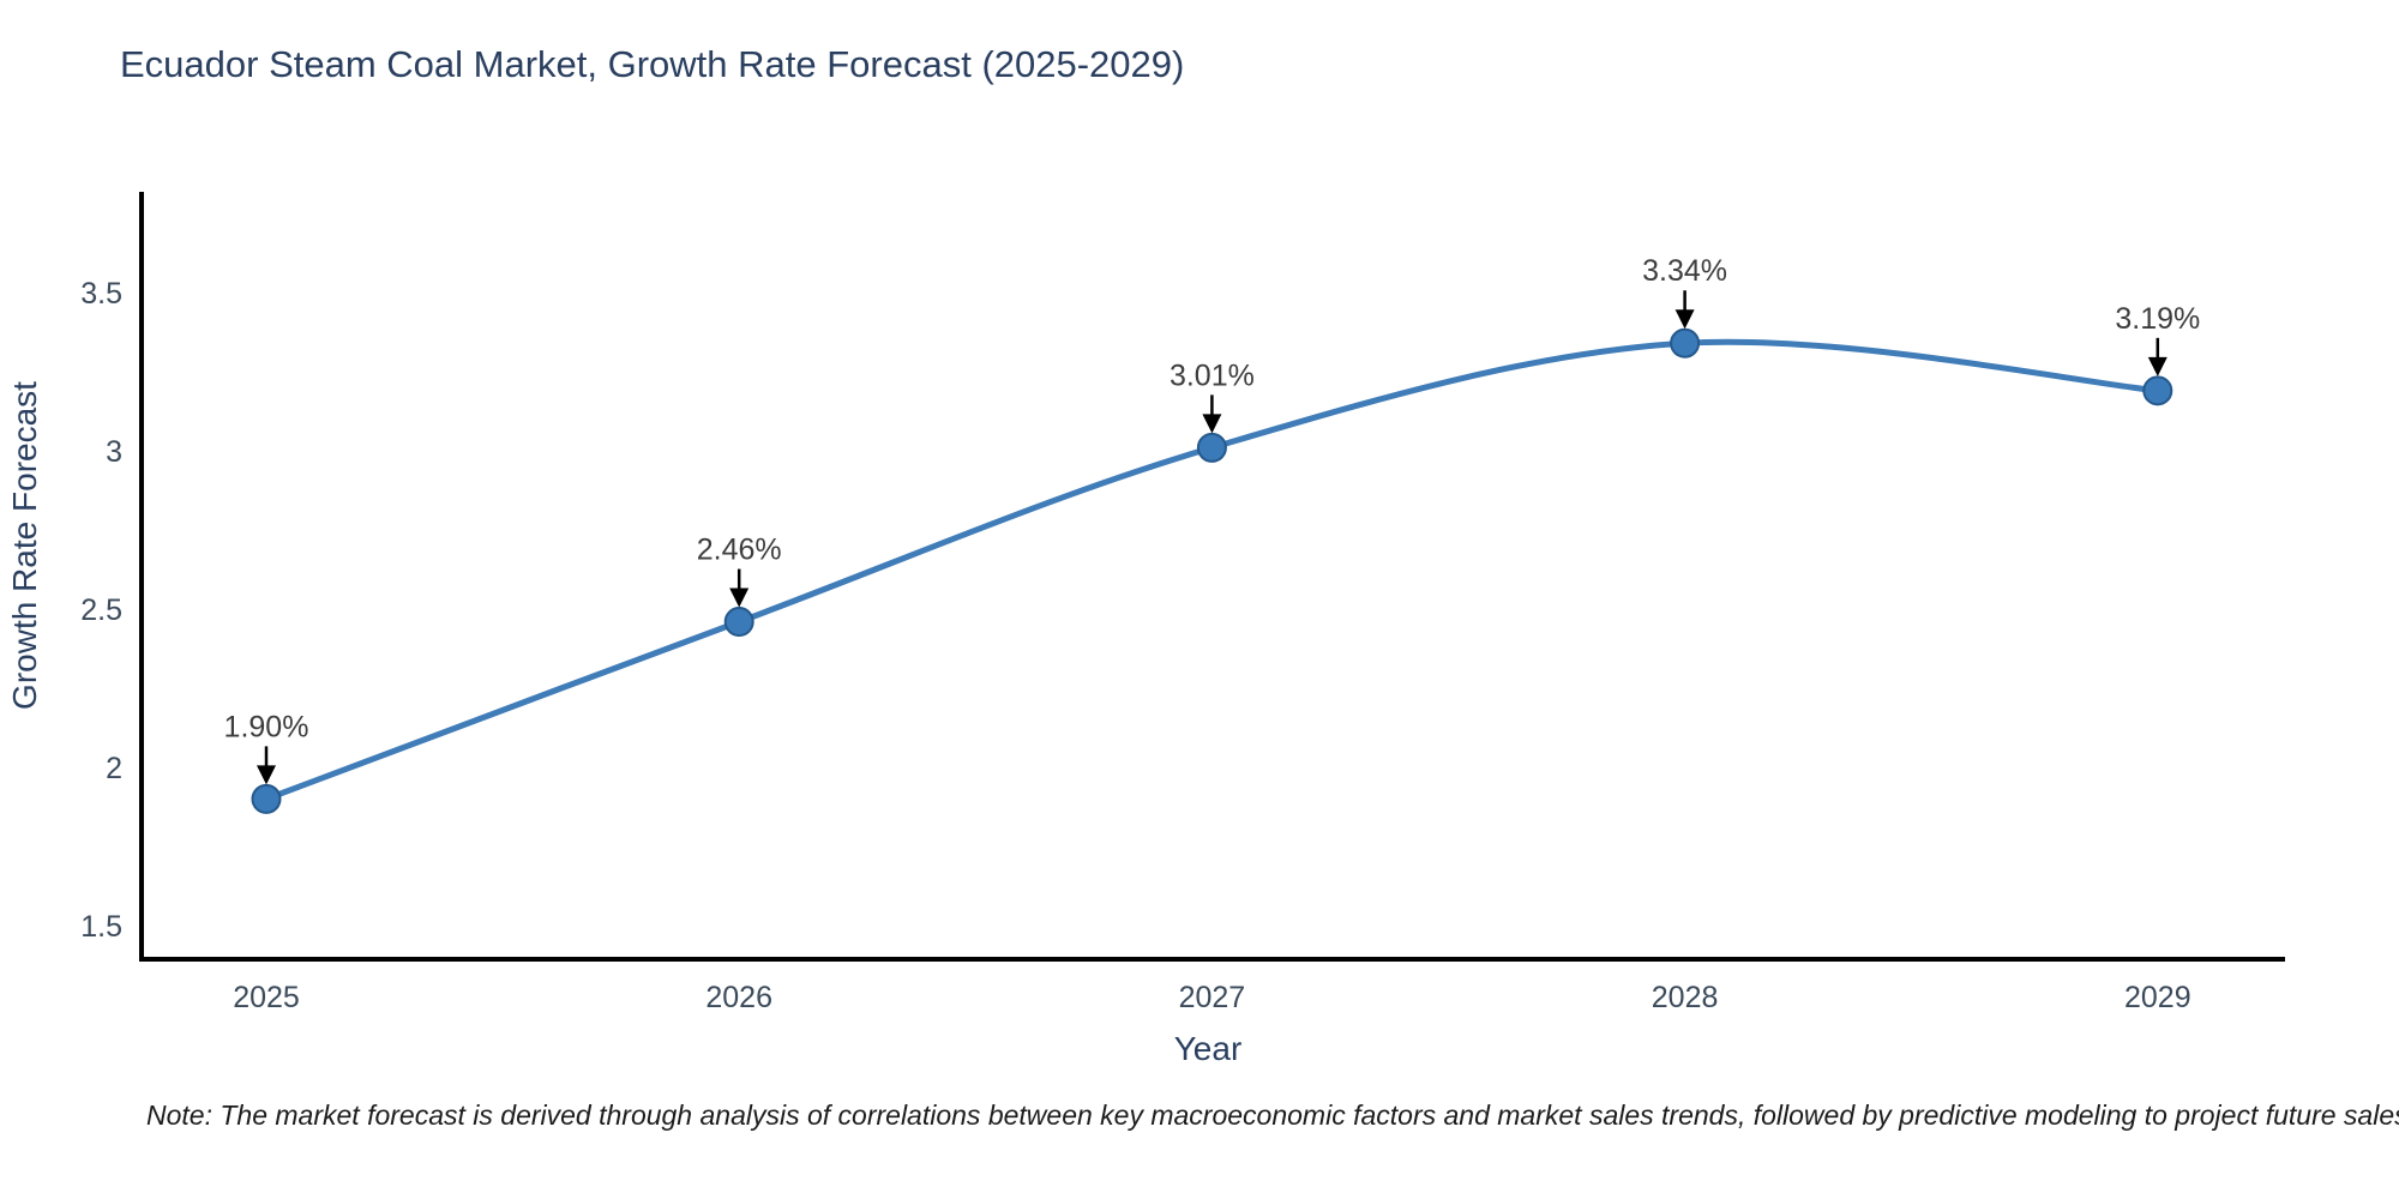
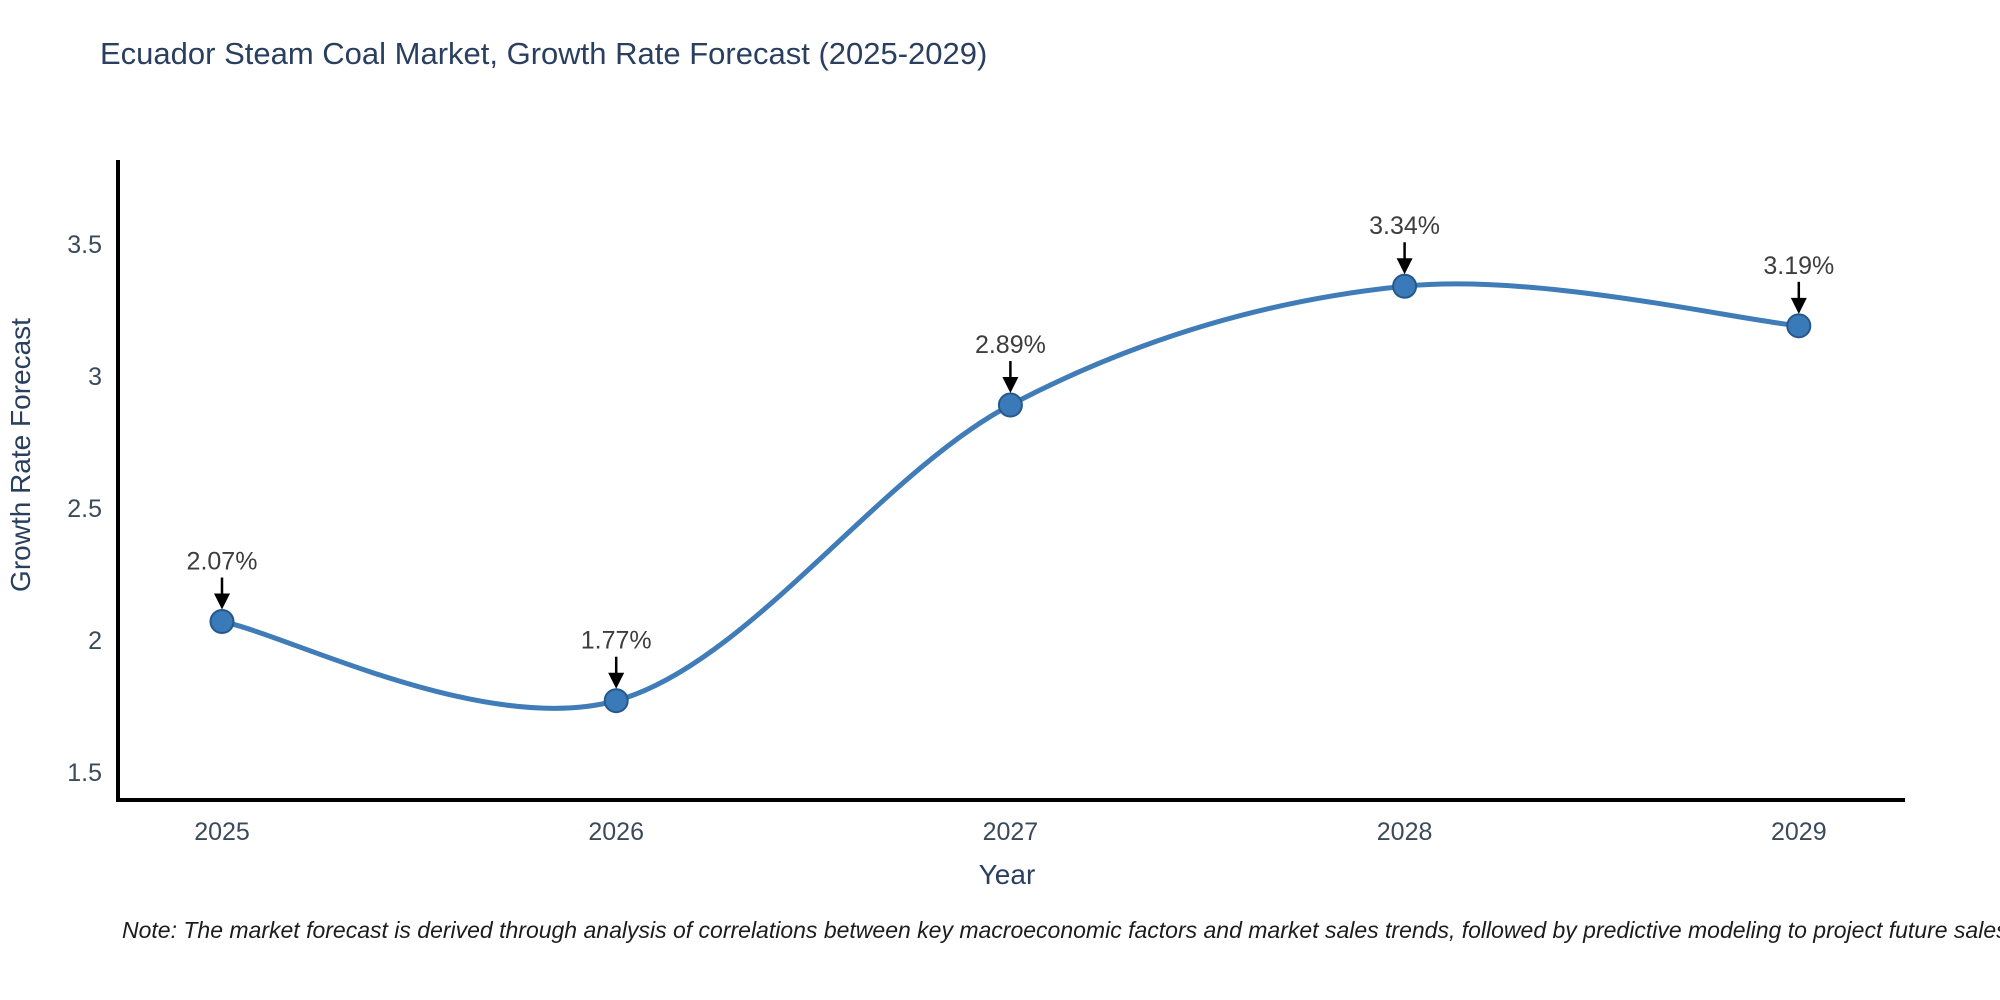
2025: 1.90% -> 2.07%
2026: 2.46% -> 1.77%
2027: 3.01% -> 2.89%
